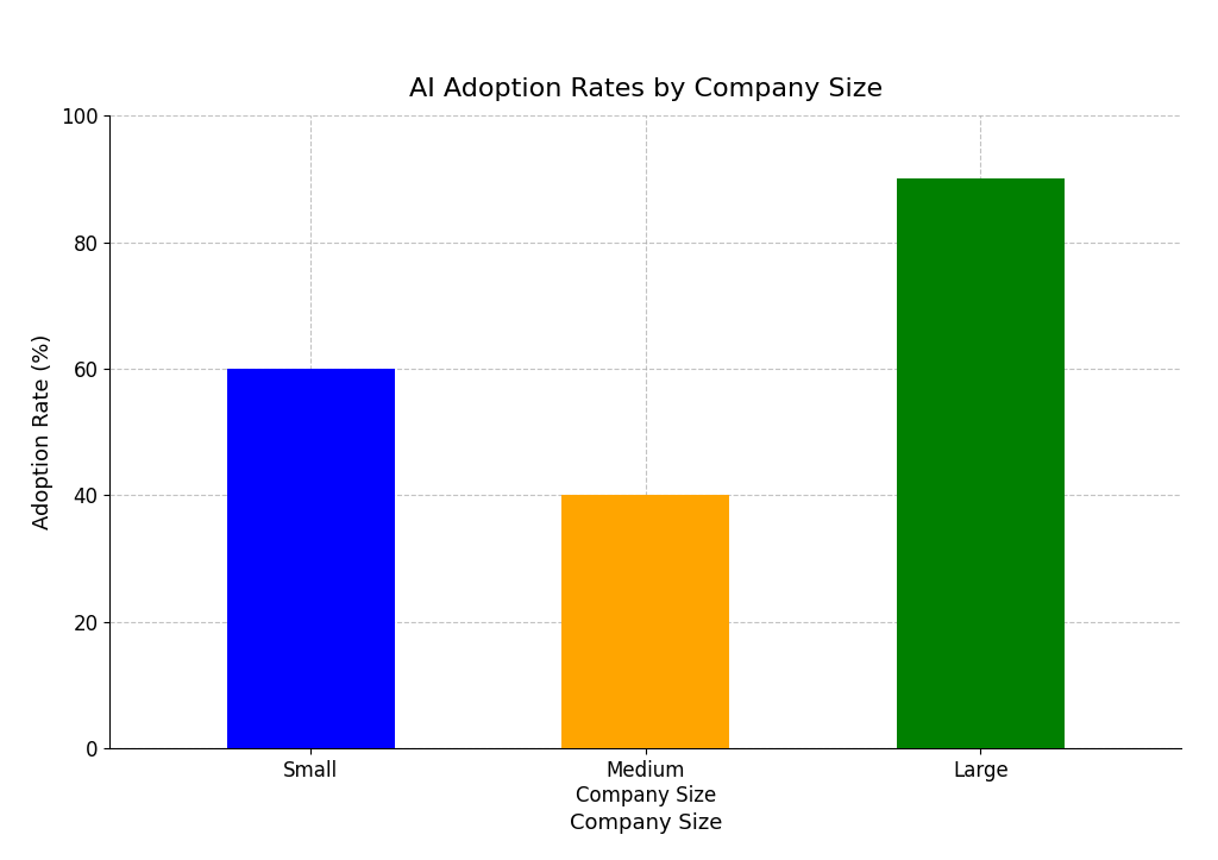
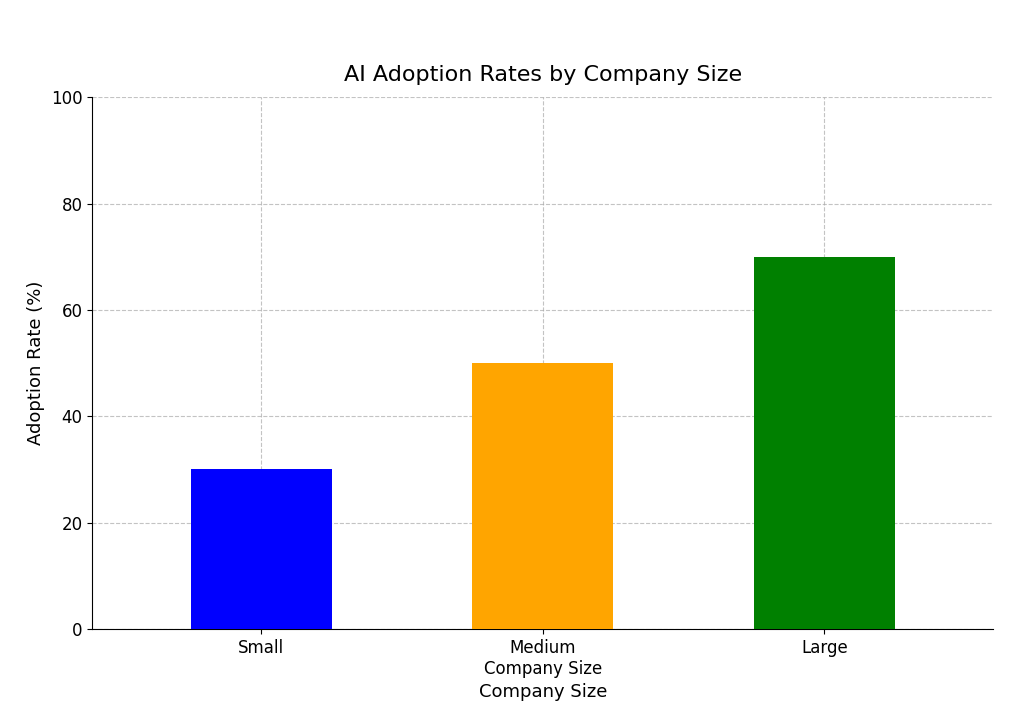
Small: 60 -> 30
Medium Company Size: 40 -> 50
Large: 90 -> 70
